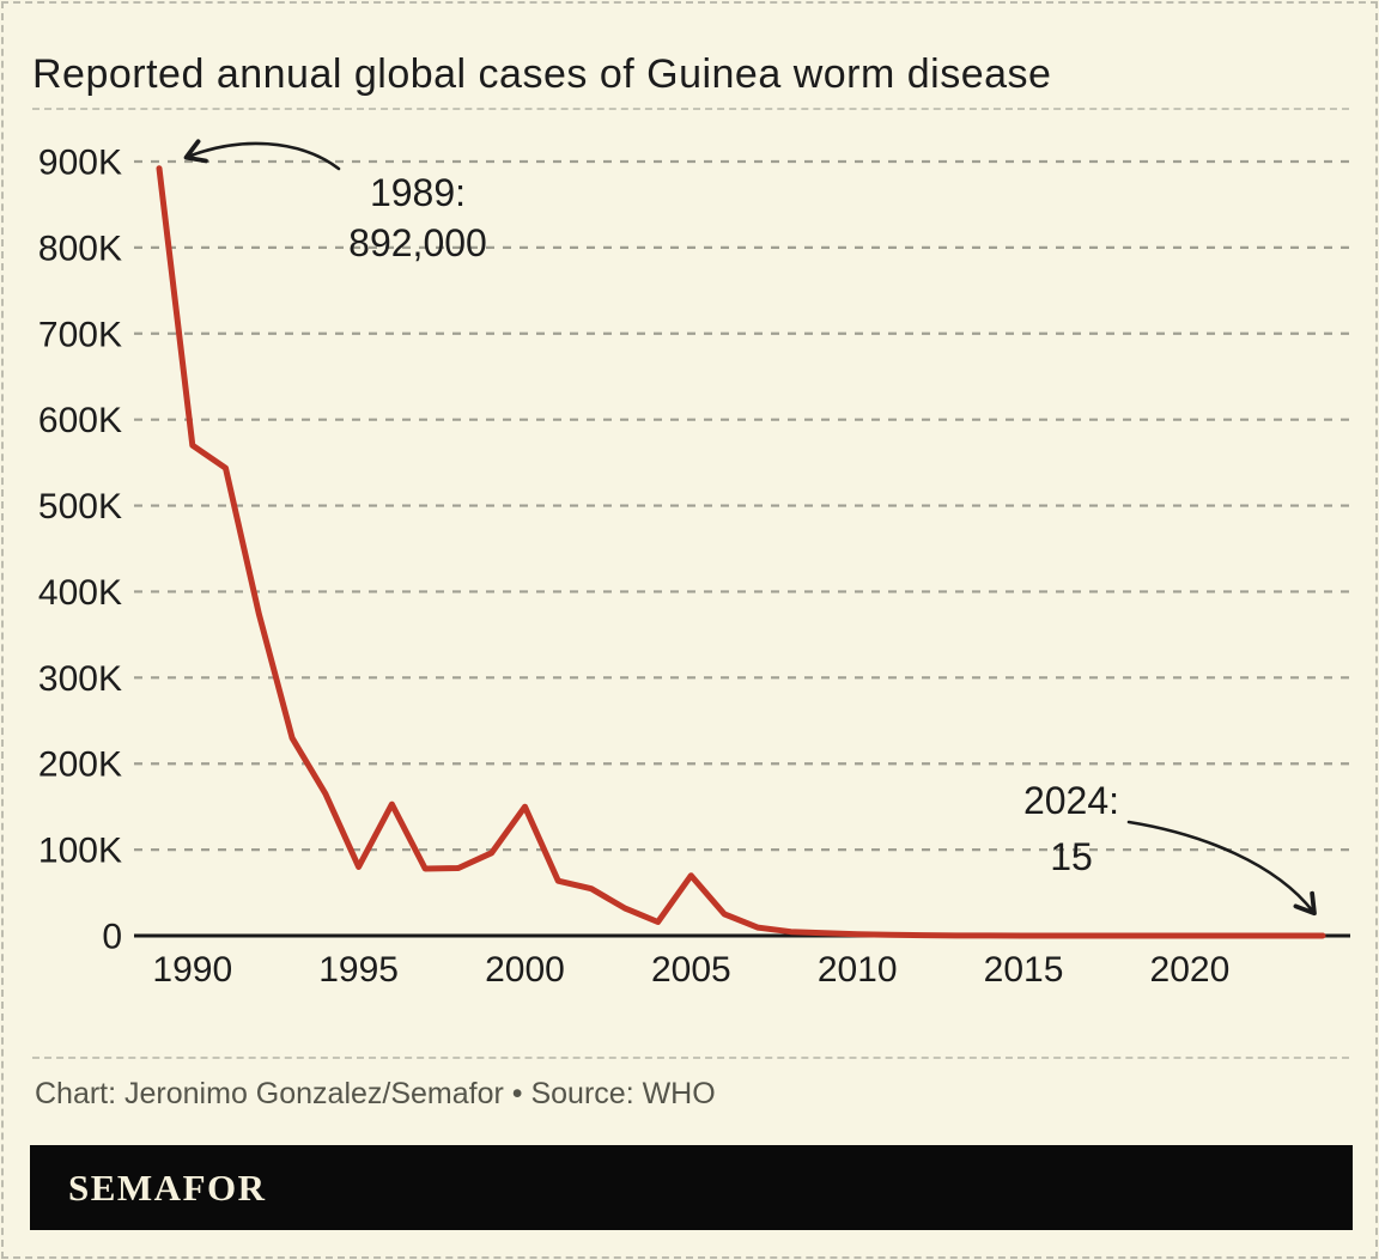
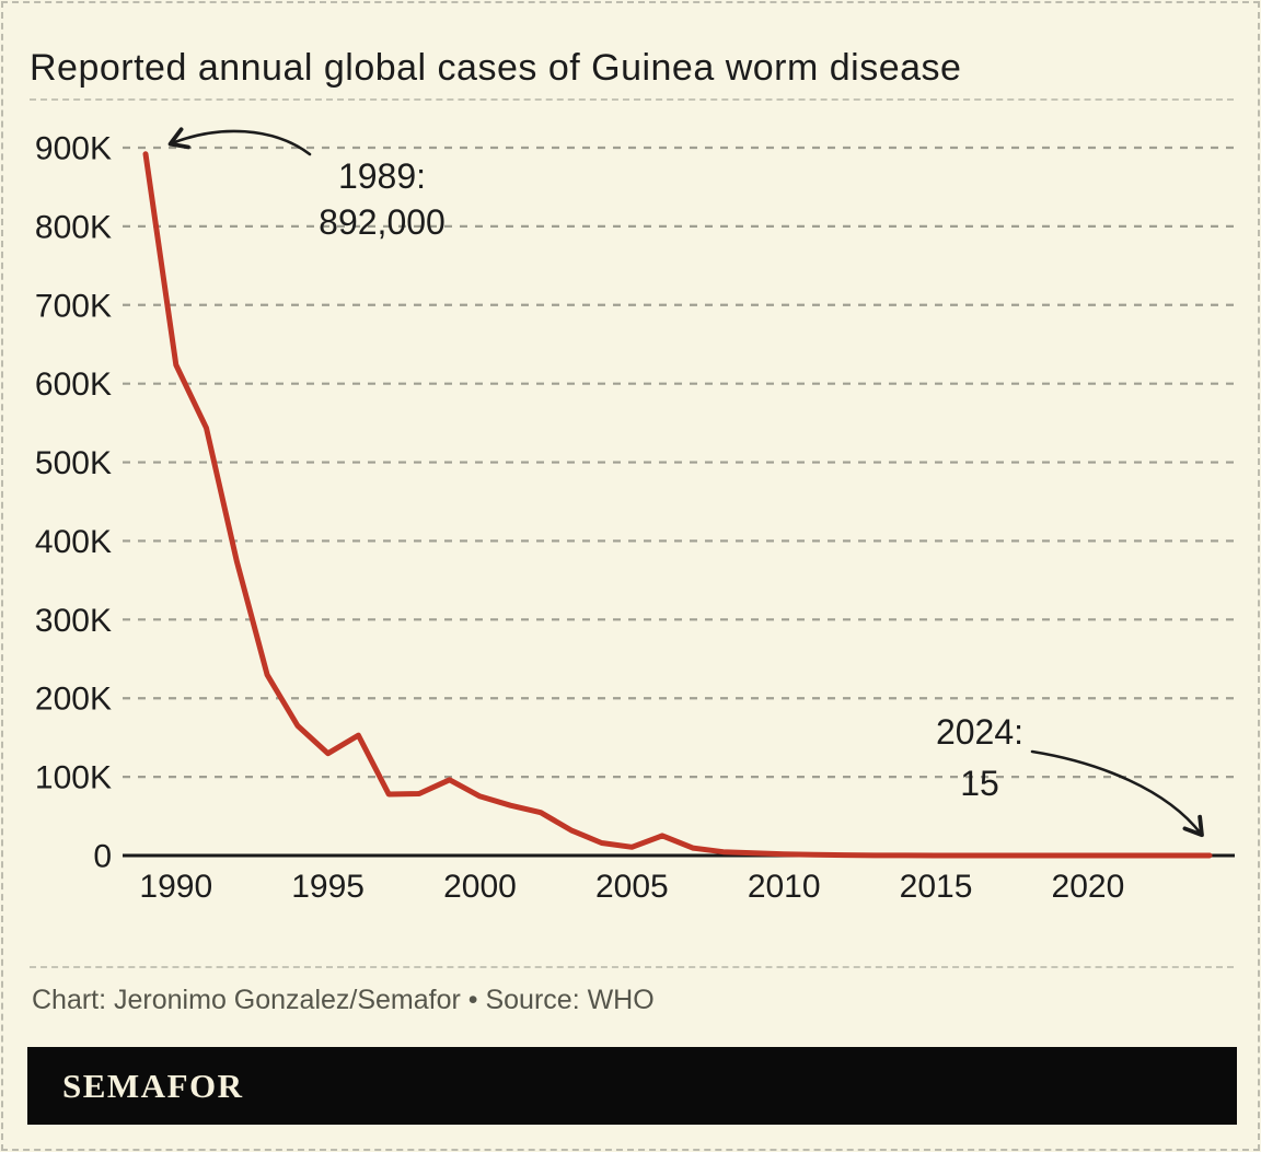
1990: 570K -> 620K
1995: 80K -> 130K
2000: 150K -> 80K
2005: 70K -> 10K
